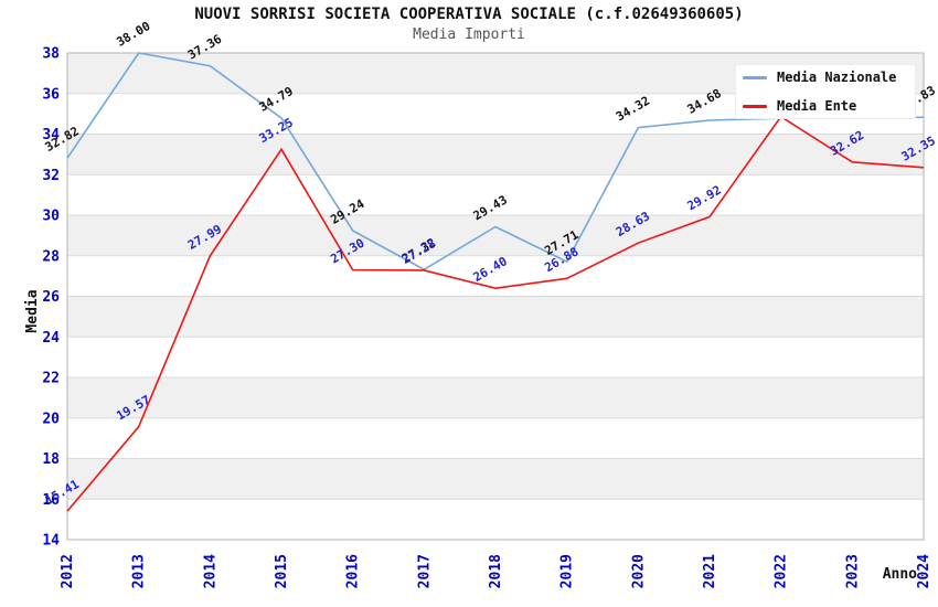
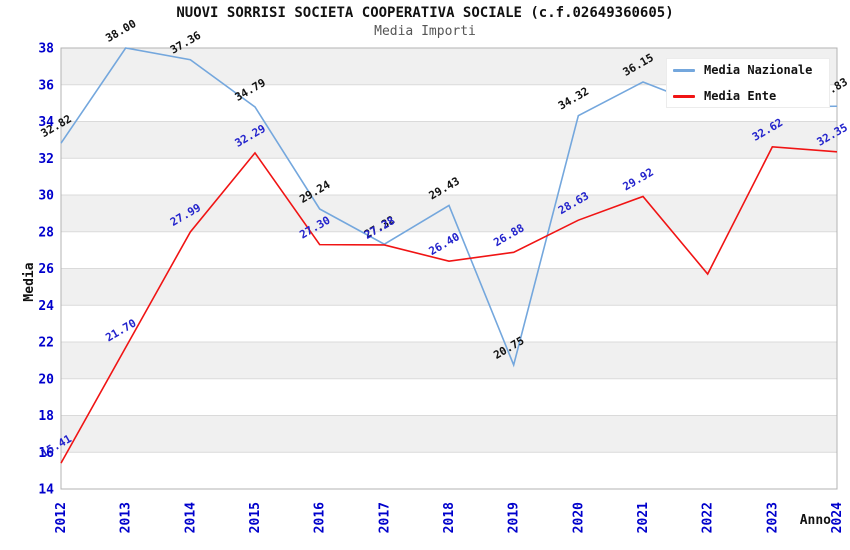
Media Ente/2013: 19.57 -> 21.70
Media Ente/2015: 33.25 -> 32.29
Media Nazionale/2019: 27.71 -> 20.75
Media Nazionale/2021: 34.68 -> 36.15
Media Ente/2022: 34.9 -> 25.7
